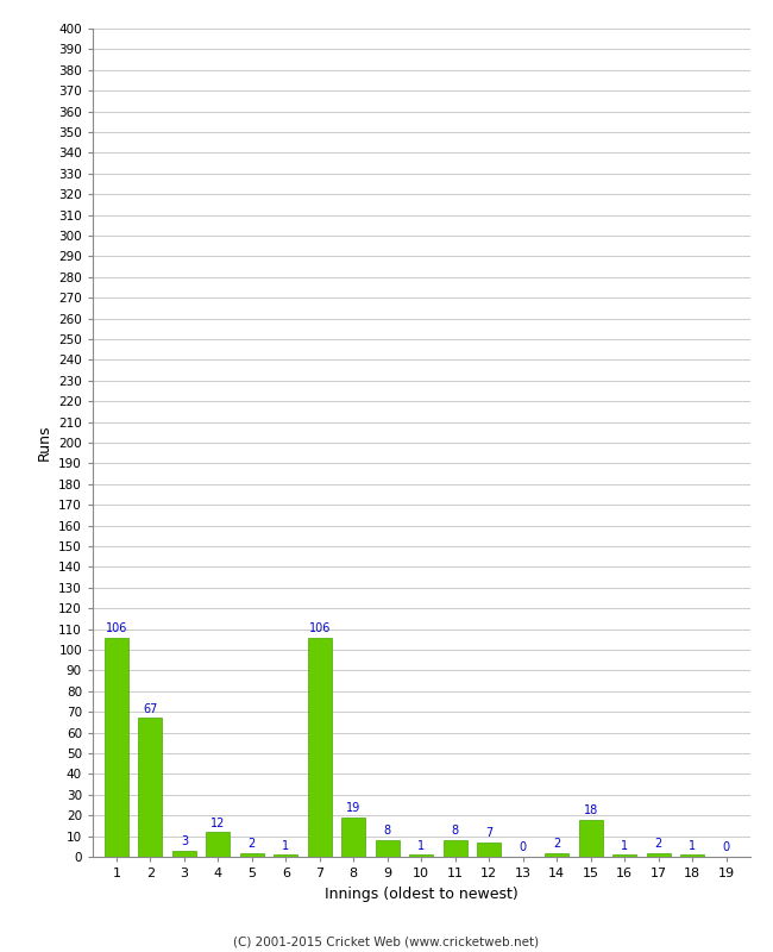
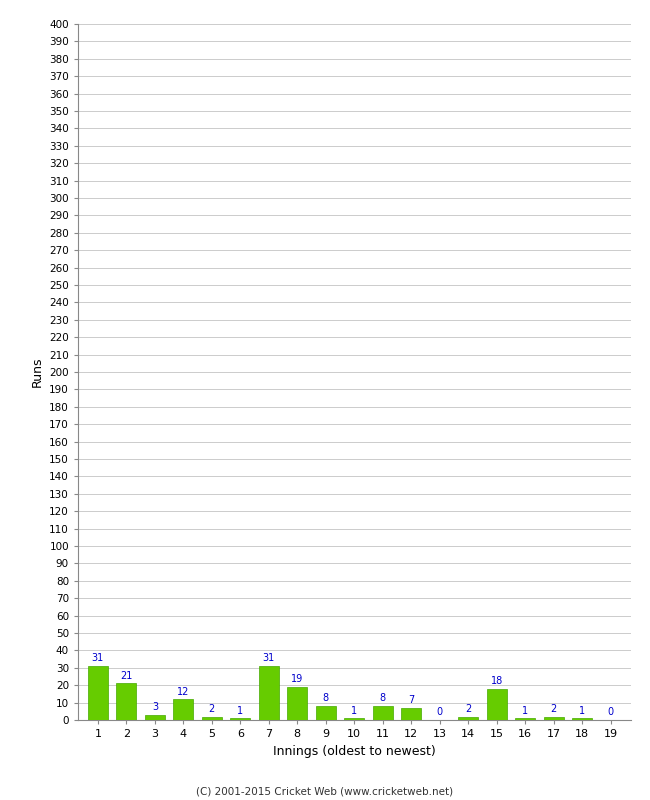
1: 106 -> 31
2: 67 -> 21
7: 106 -> 31
